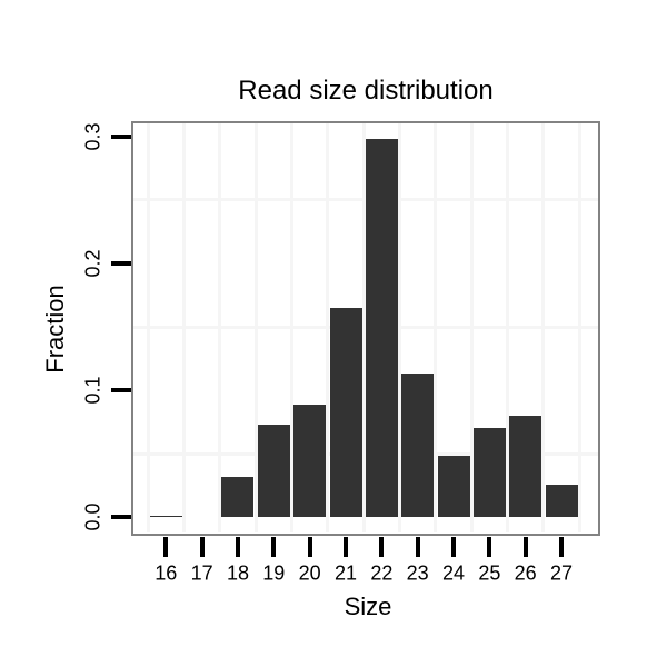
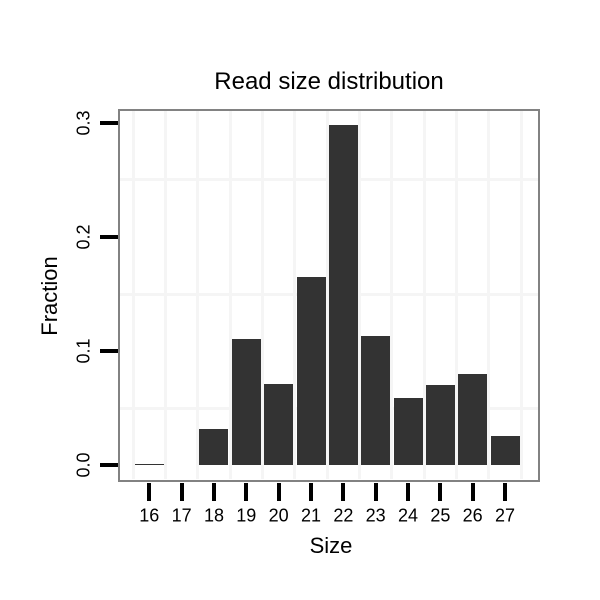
19: 0.073 -> 0.111
20: 0.089 -> 0.071
24: 0.048 -> 0.059
